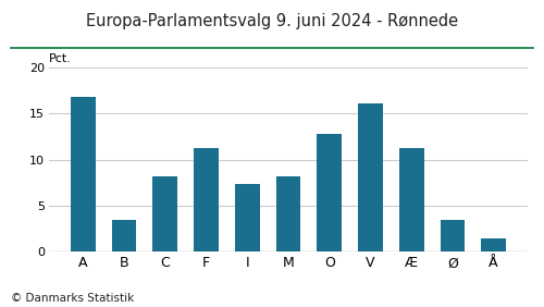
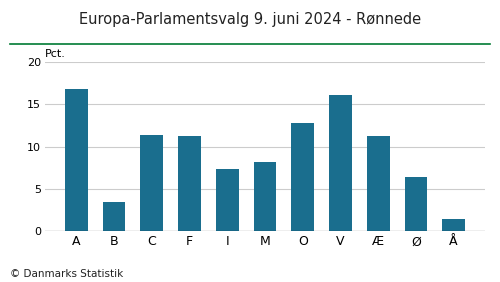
C: 8.2 -> 11.4
Ø: 3.5 -> 6.4
